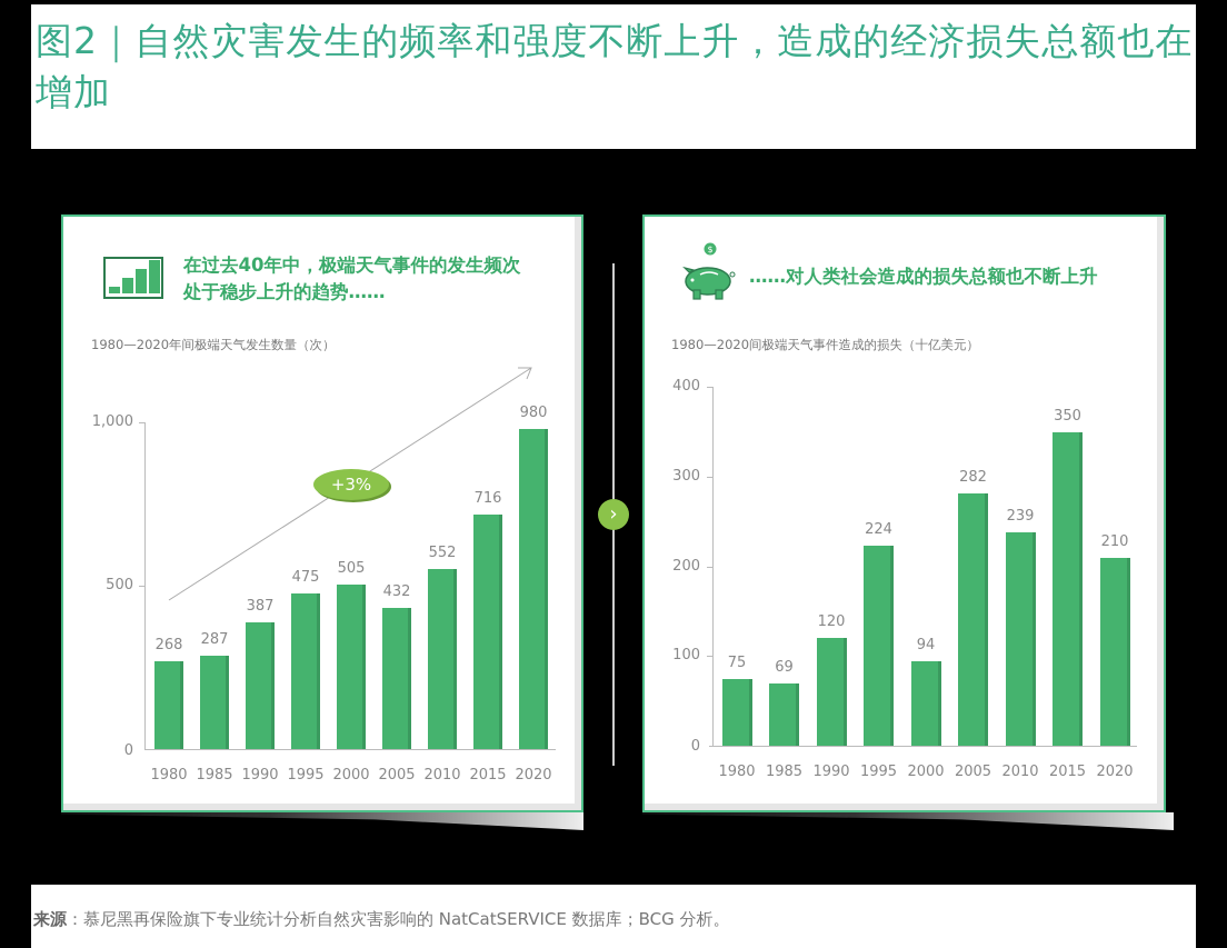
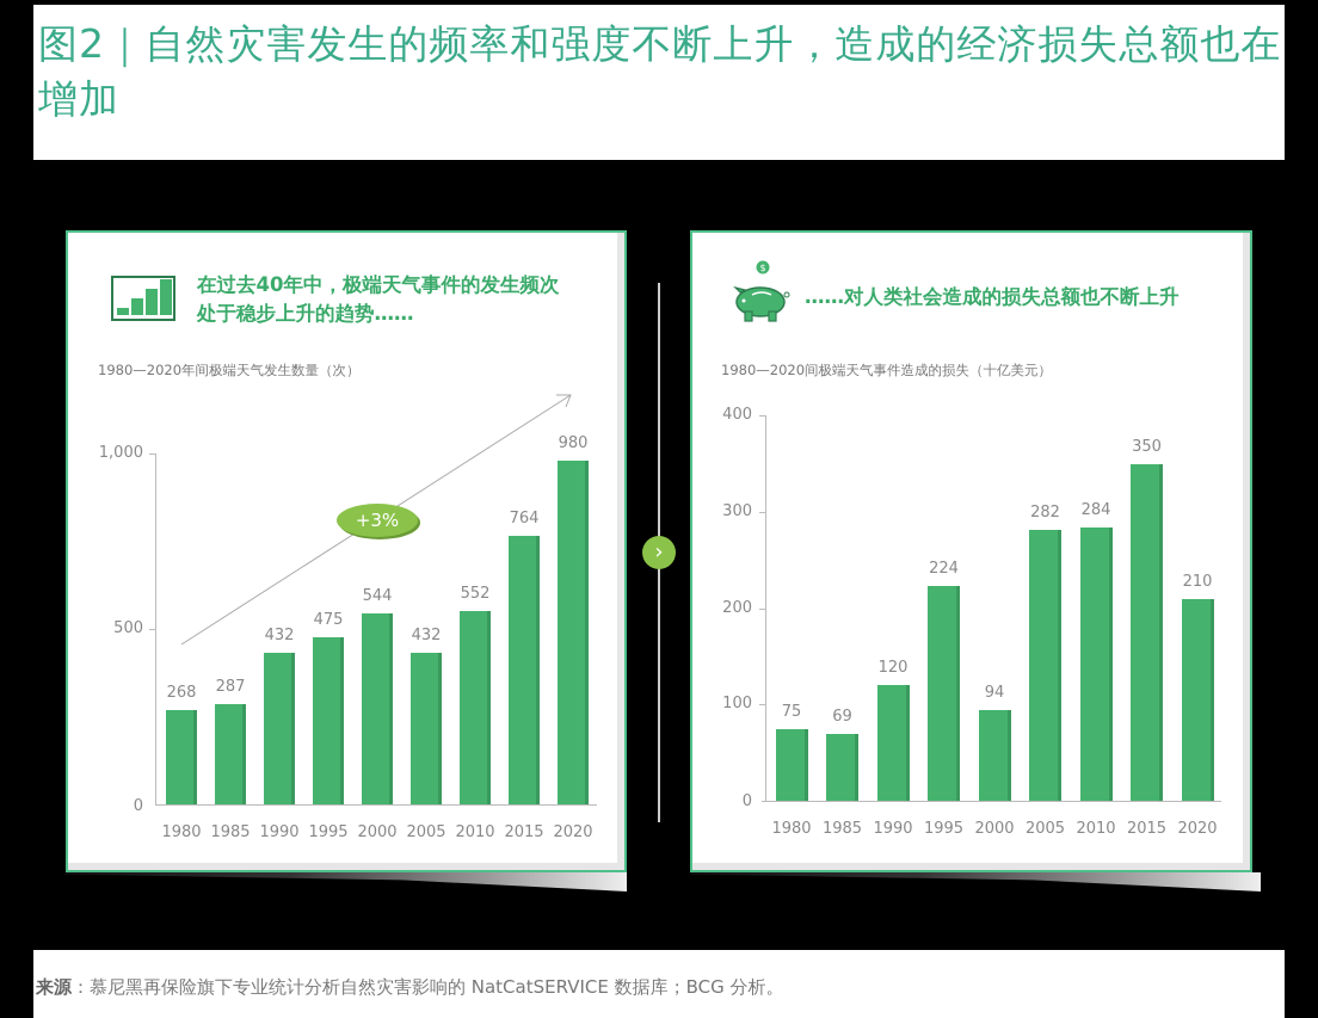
1980—2020年间极端天气发生数量（次）/1990: 387 -> 432
1980—2020年间极端天气发生数量（次）/2000: 505 -> 544
1980—2020年间极端天气发生数量（次）/2015: 716 -> 764
1980—2020间极端天气事件造成的损失（十亿美元）/2010: 239 -> 284
